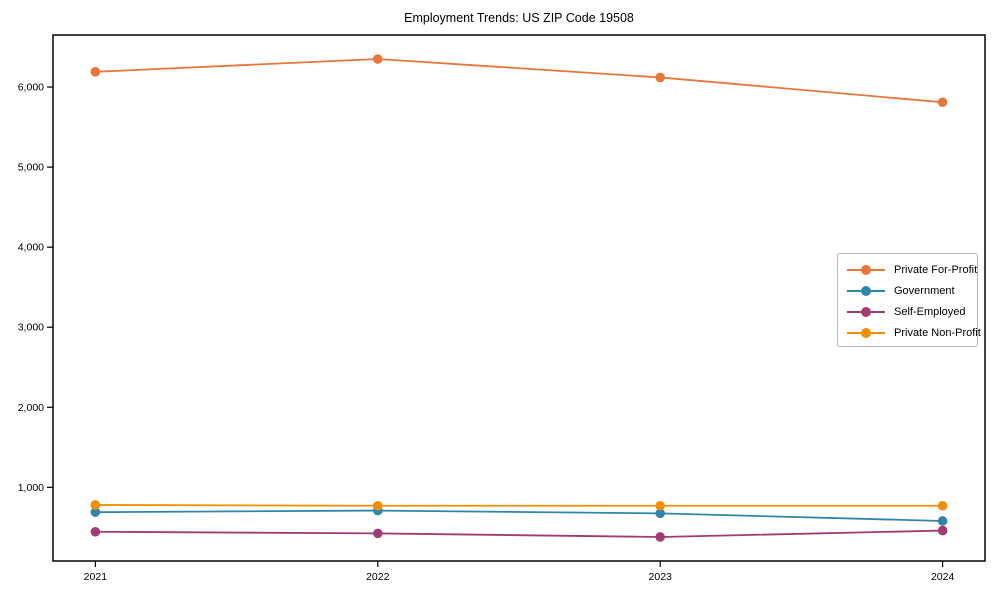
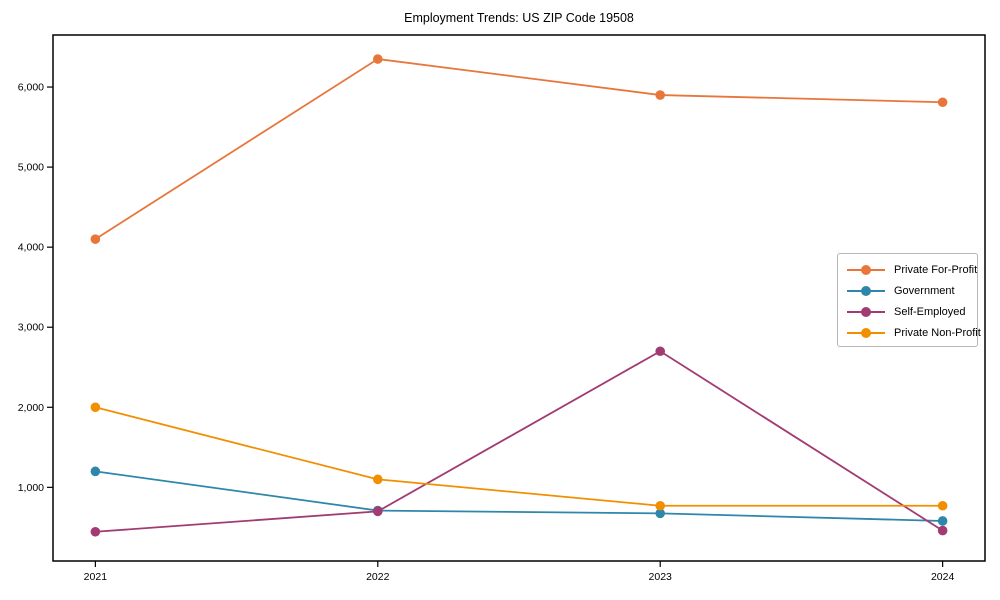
Private For-Profit/2021: 6200 -> 4100
Government/2021: 700 -> 1200
Private Non-Profit/2021: 800 -> 2000
Self-Employed/2022: 400 -> 700
Private Non-Profit/2022: 800 -> 1100
Private For-Profit/2023: 6100 -> 5900
Self-Employed/2023: 400 -> 2700
